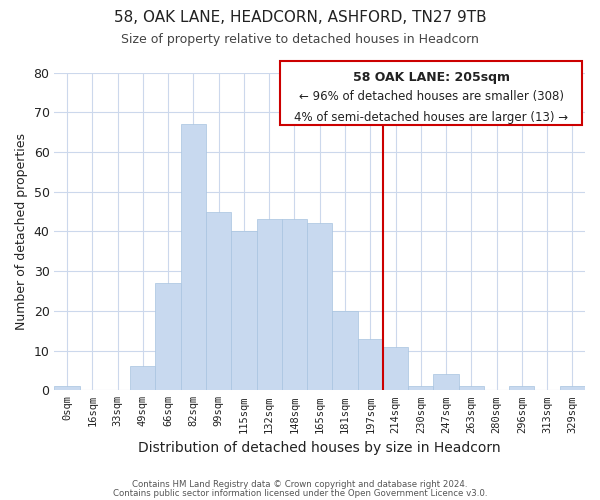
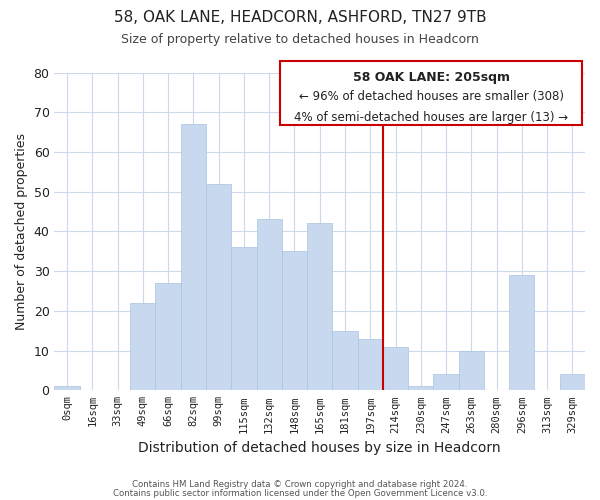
49sqm: 6 -> 22
99sqm: 45 -> 52
115sqm: 40 -> 36
148sqm: 43 -> 35
181sqm: 20 -> 15
263sqm: 1 -> 10
296sqm: 1 -> 29
329sqm: 1 -> 4
